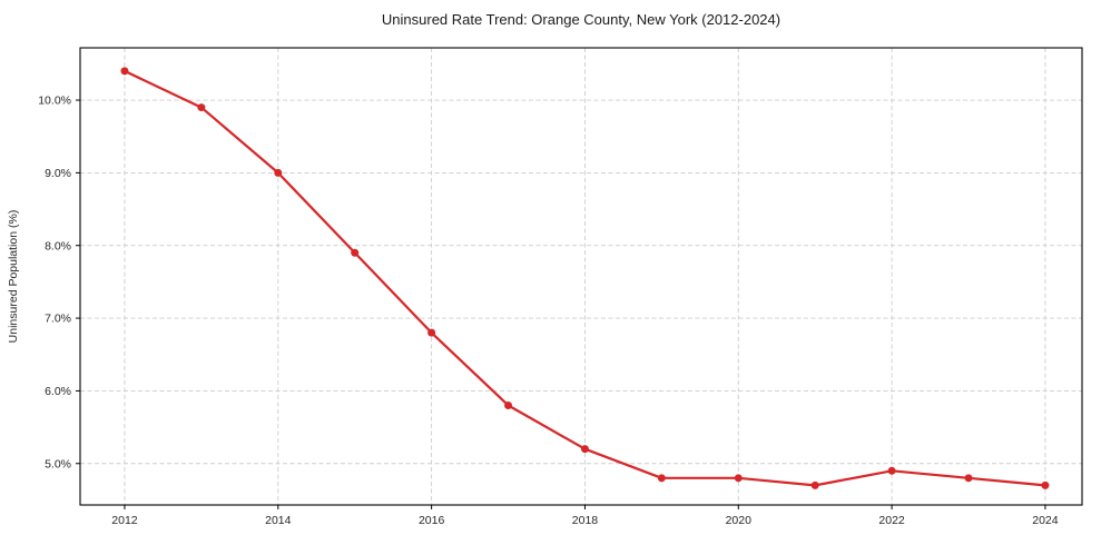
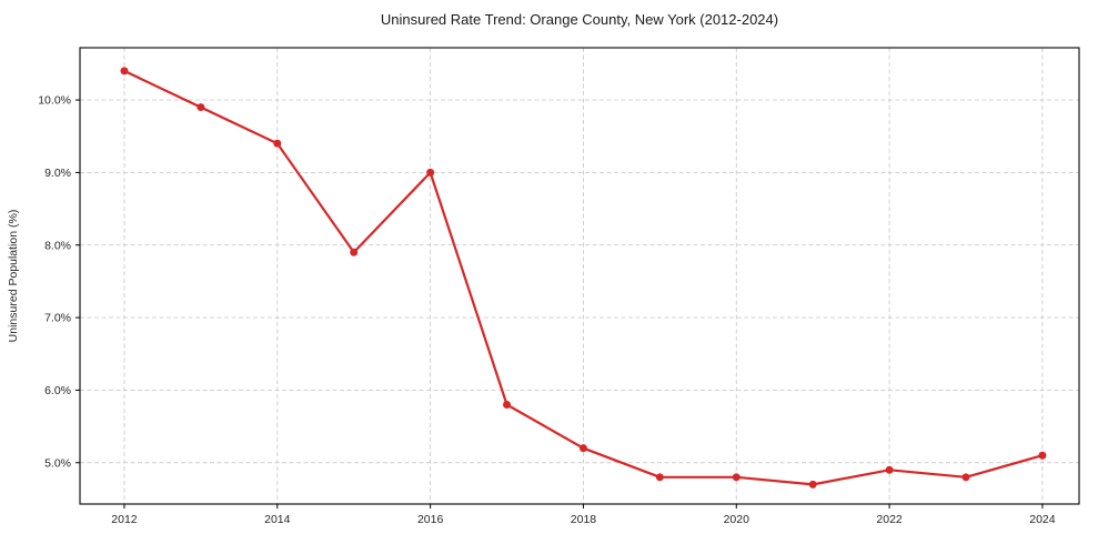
2014: 9.0% -> 9.4%
2016: 6.8% -> 9.0%
2024: 4.7% -> 5.1%
